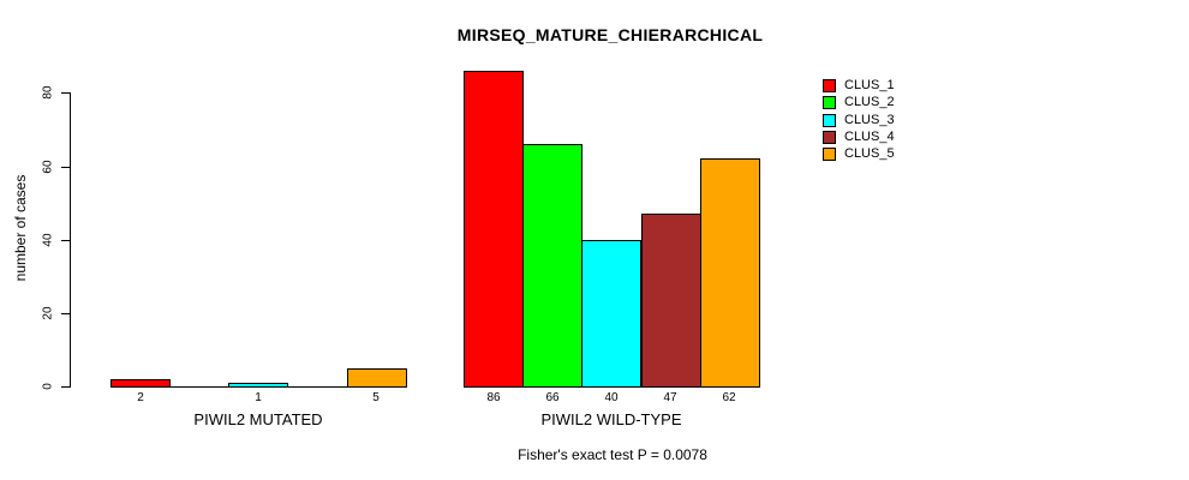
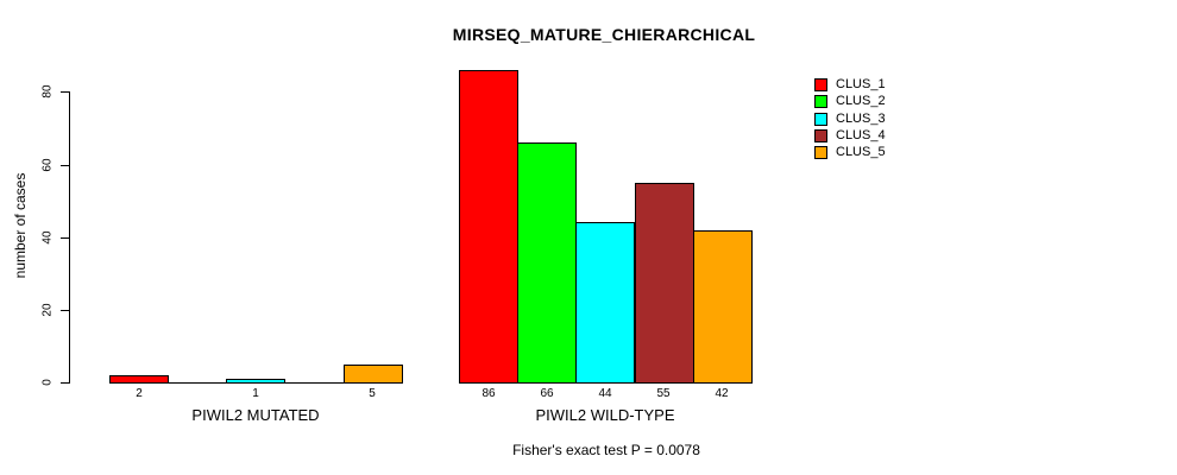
CLUS_3/PIWIL2 WILD-TYPE: 40 -> 44
CLUS_4/PIWIL2 WILD-TYPE: 47 -> 55
CLUS_5/PIWIL2 WILD-TYPE: 62 -> 42
